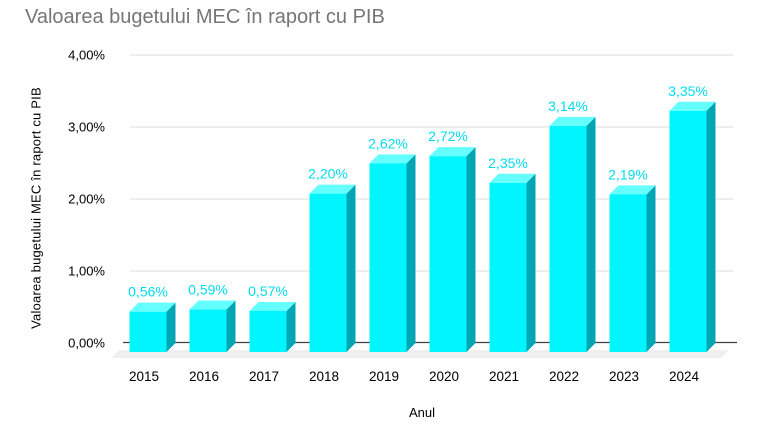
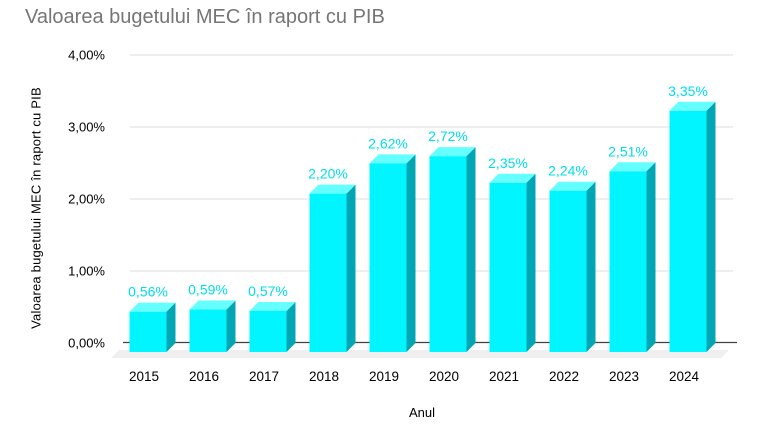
2022: 3,14% -> 2,24%
2023: 2,19% -> 2,51%
